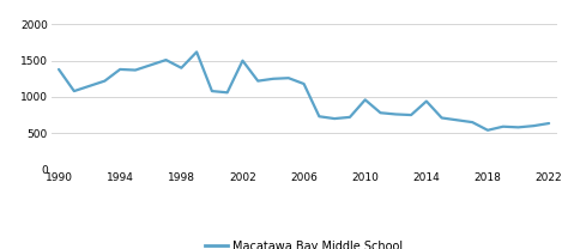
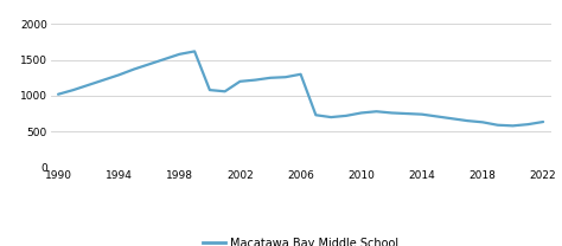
1990: 1380 -> 1020
1994: 1380 -> 1290
1998: 1400 -> 1580
2002: 1500 -> 1200
2006: 1180 -> 1300
2010: 960 -> 760
2014: 940 -> 740
2018: 540 -> 630
